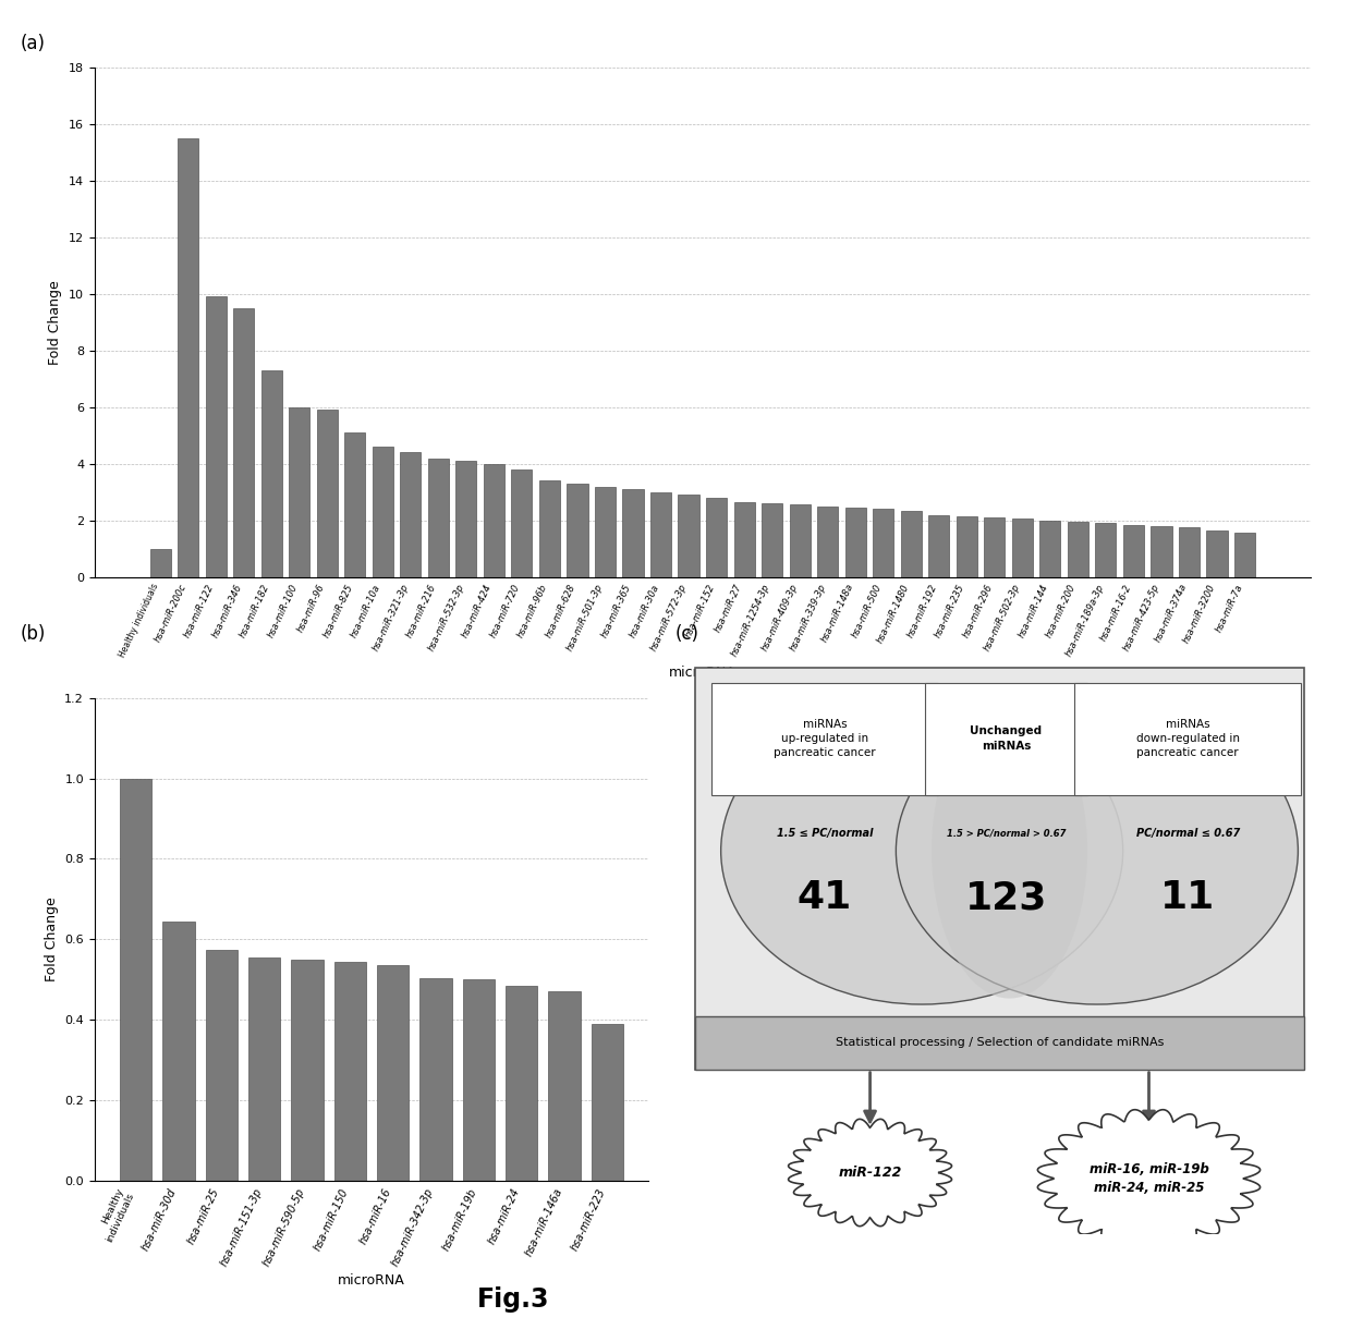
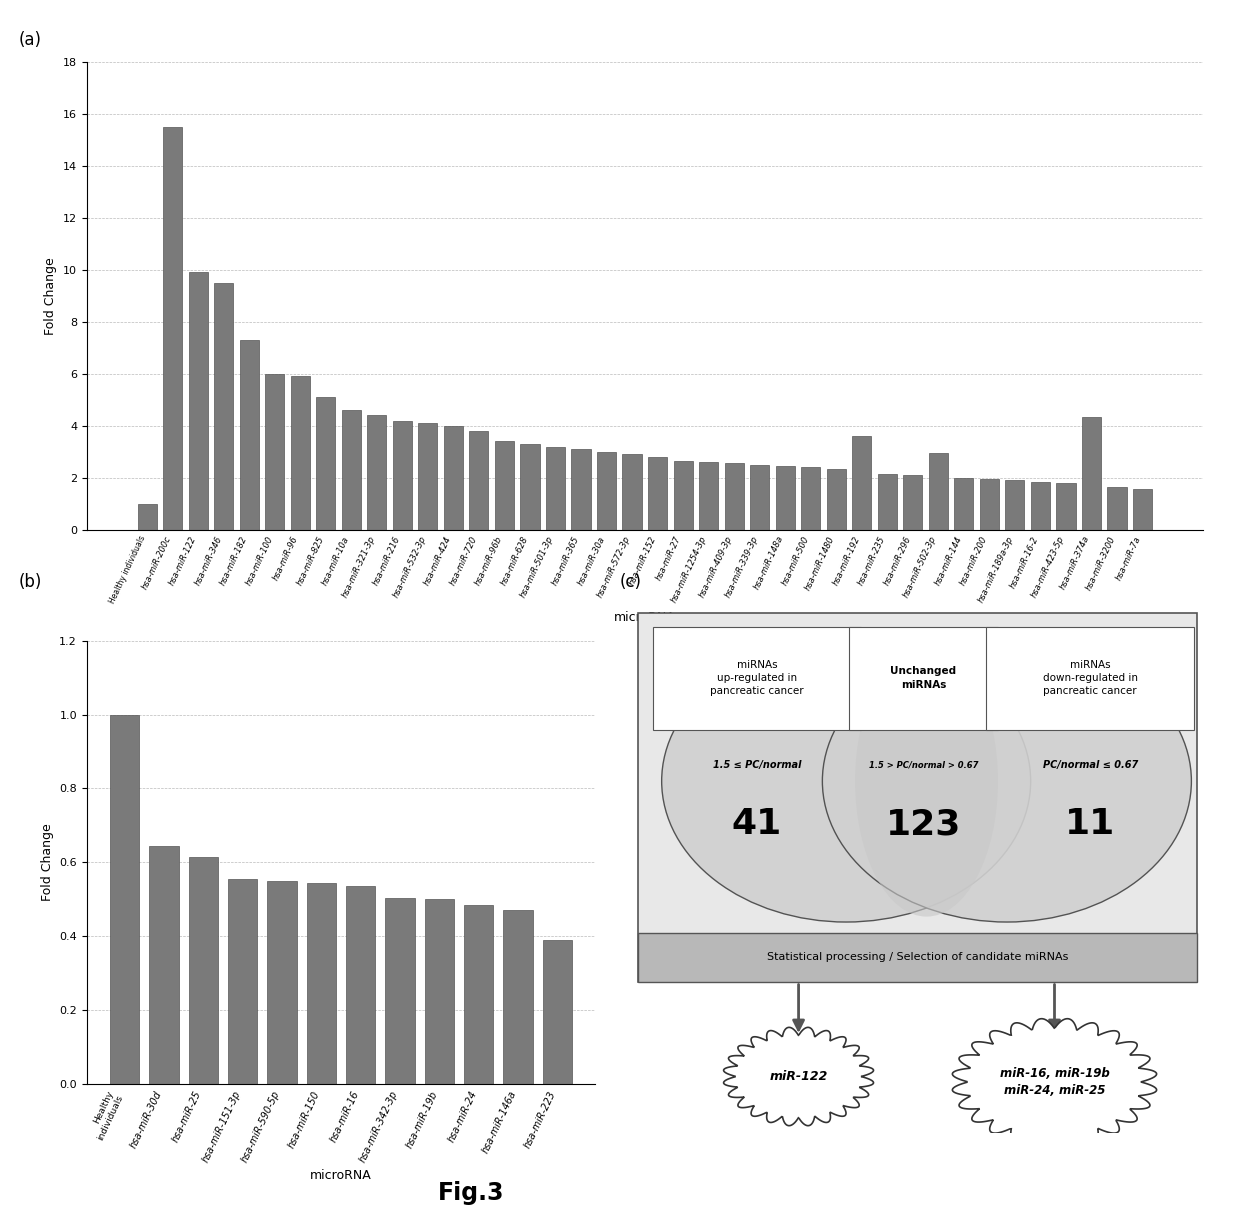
hsa-miR-192: 2.20 -> 3.60
hsa-miR-502-3p: 2.05 -> 2.95
hsa-miR-374a: 1.75 -> 4.35
hsa-miR-25: 0.575 -> 0.615
